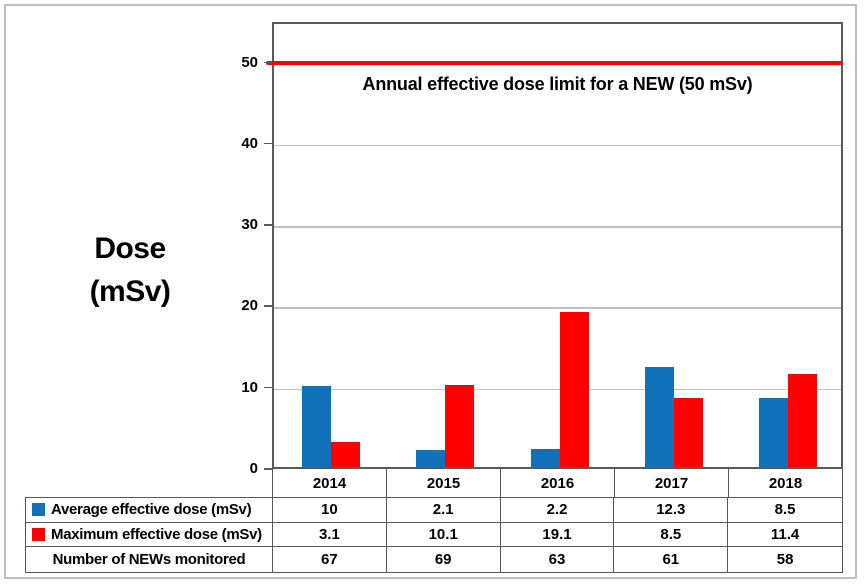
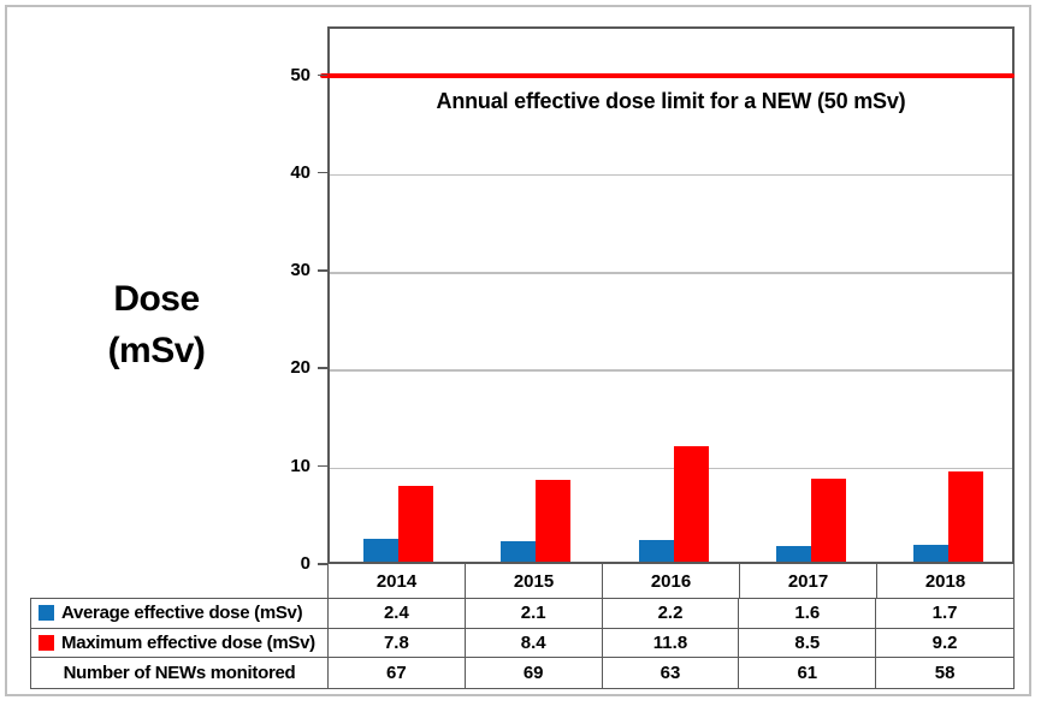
Average effective dose (mSv)/2014: 10 -> 2.4
Maximum effective dose (mSv)/2014: 3.1 -> 7.8
Maximum effective dose (mSv)/2015: 10.1 -> 8.4
Maximum effective dose (mSv)/2016: 19.1 -> 11.8
Average effective dose (mSv)/2017: 12.3 -> 1.6
Average effective dose (mSv)/2018: 8.5 -> 1.7
Maximum effective dose (mSv)/2018: 11.4 -> 9.2
